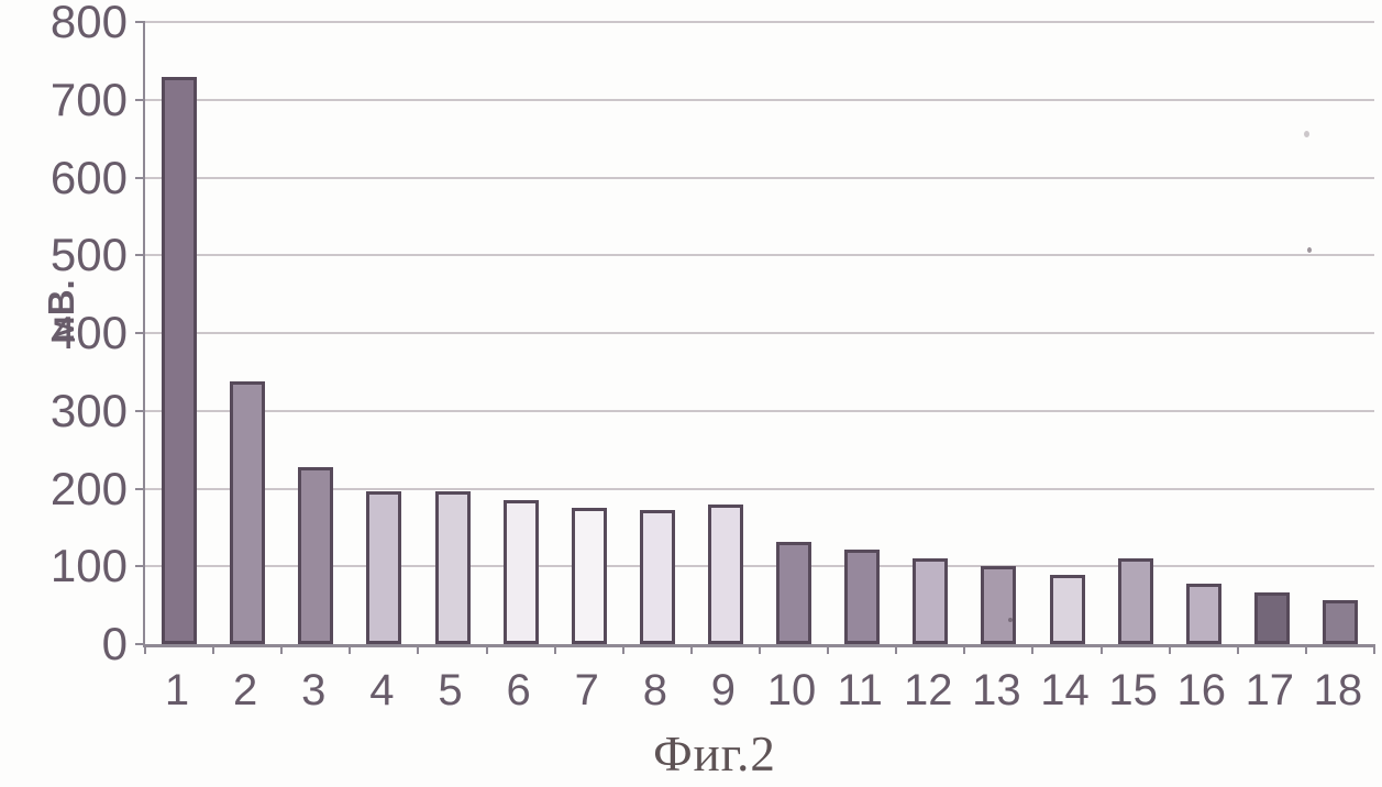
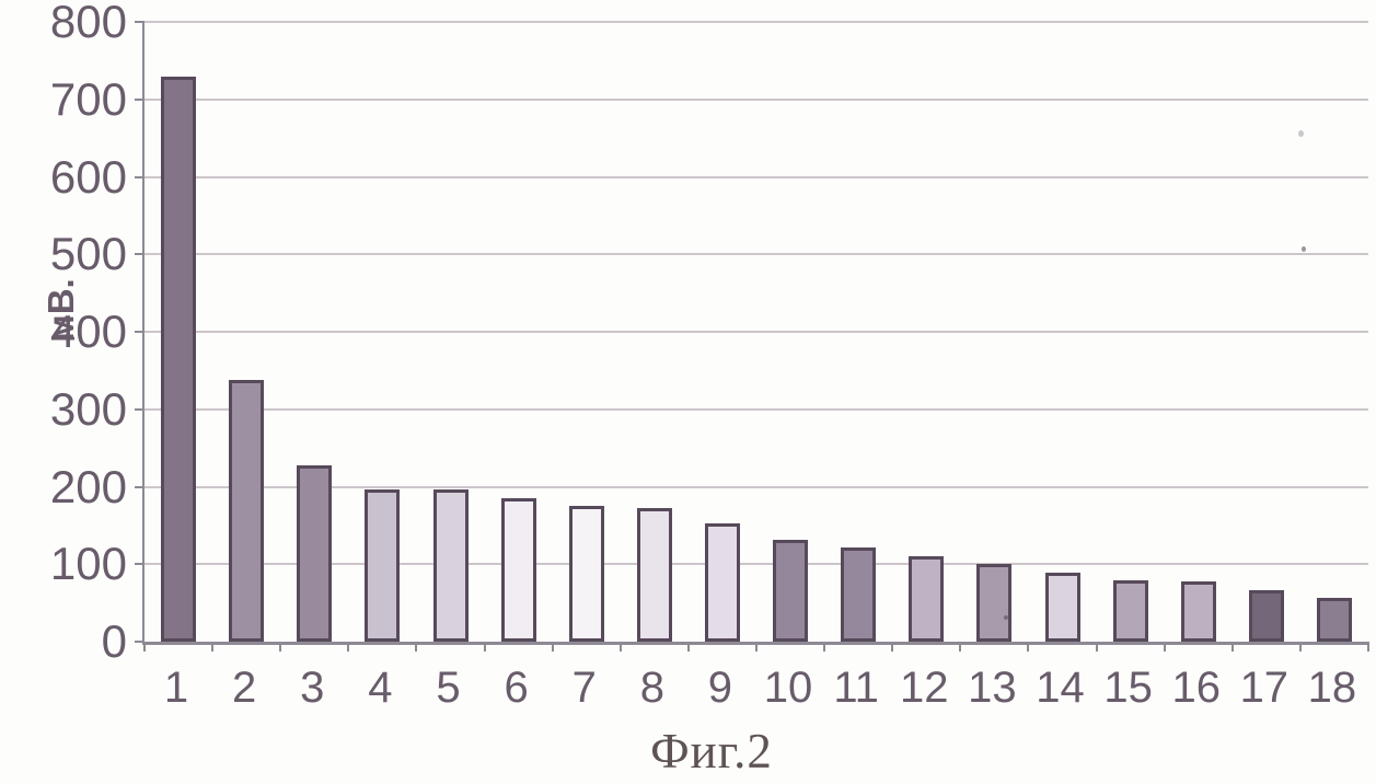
9: 180 -> 150
15: 110 -> 80
